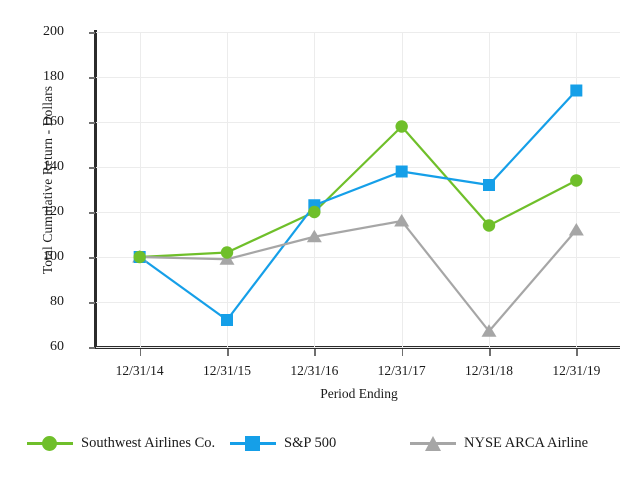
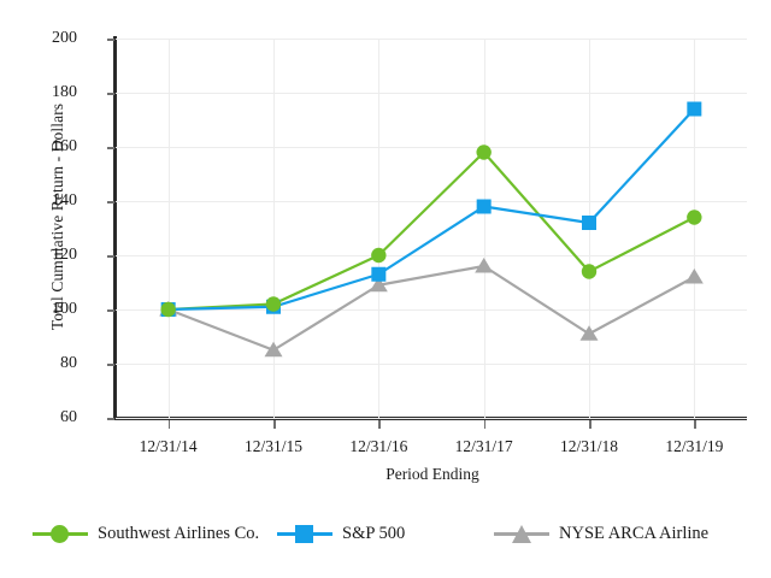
S&P 500/12/31/15: 72 -> 101
NYSE ARCA Airline/12/31/15: 99 -> 85
S&P 500/12/31/16: 123 -> 113
NYSE ARCA Airline/12/31/18: 67 -> 91
